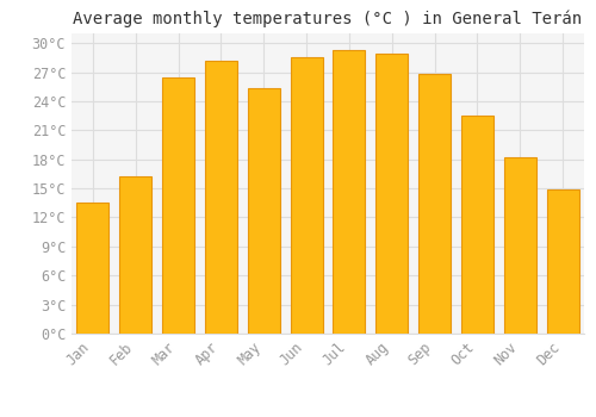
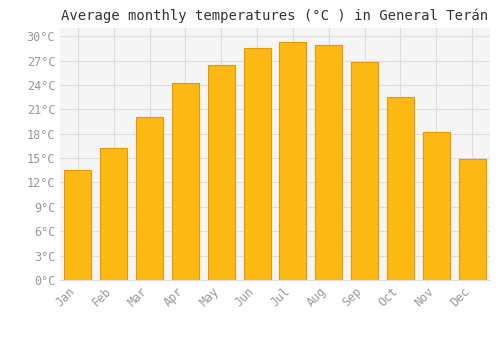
Mar: 26.4°C -> 20.0°C
Apr: 28.2°C -> 24.2°C
May: 25.4°C -> 26.5°C
